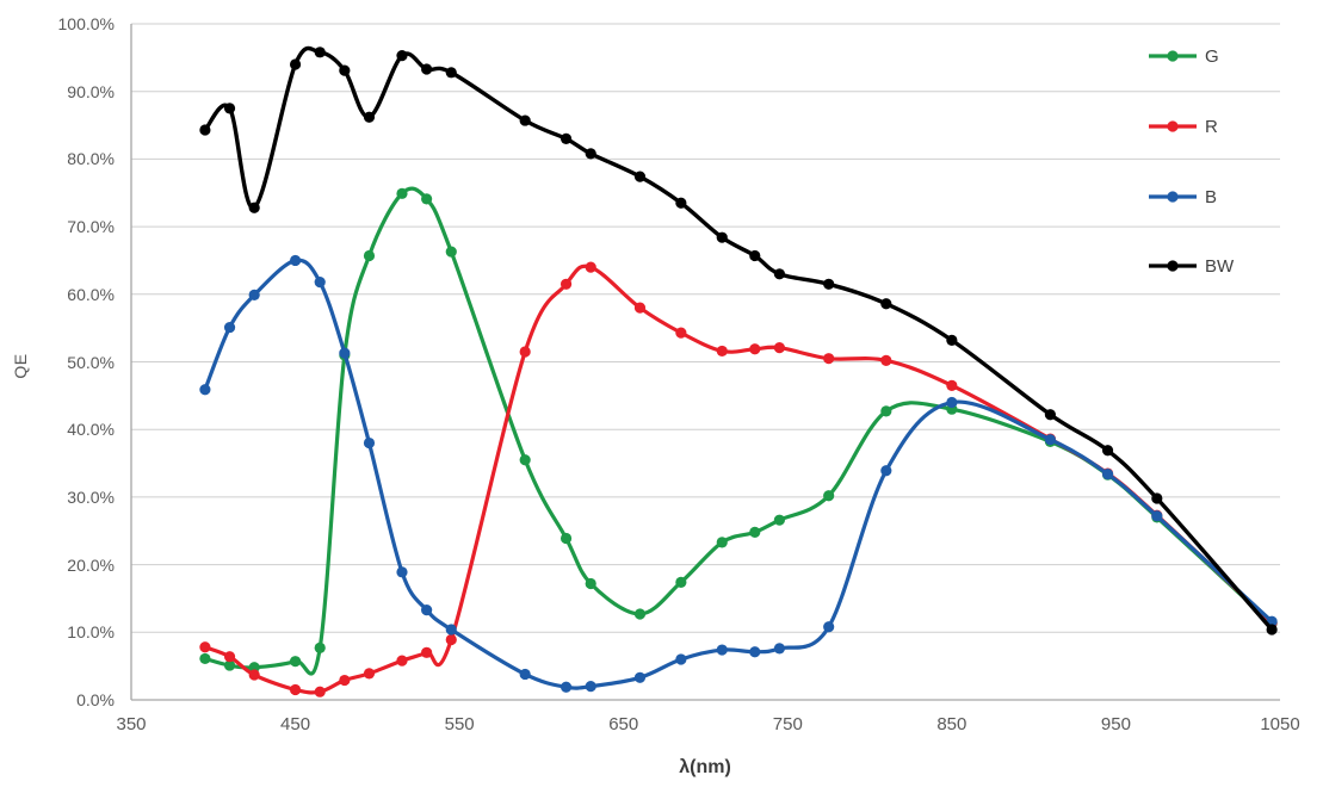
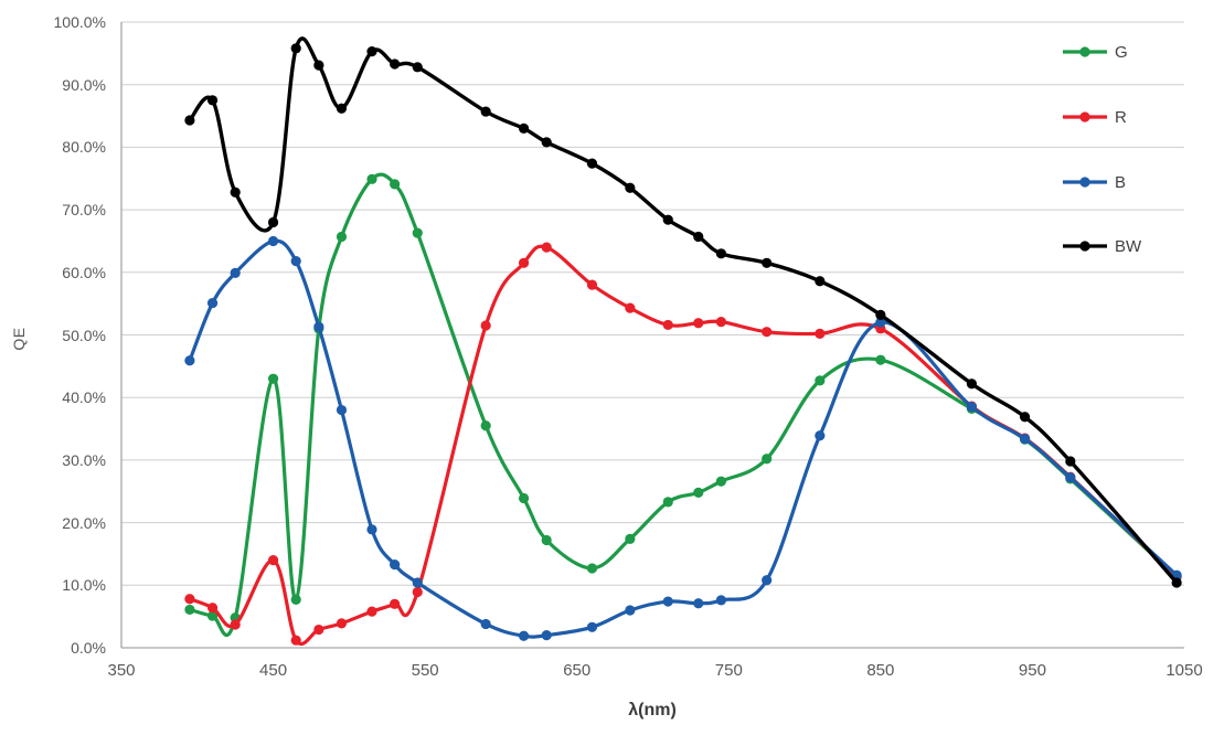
G/450: 6% -> 43%
R/450: 2% -> 14%
BW/450: 94% -> 68%
G/850: 43% -> 46%
R/850: 46% -> 51%
B/850: 44% -> 52%
